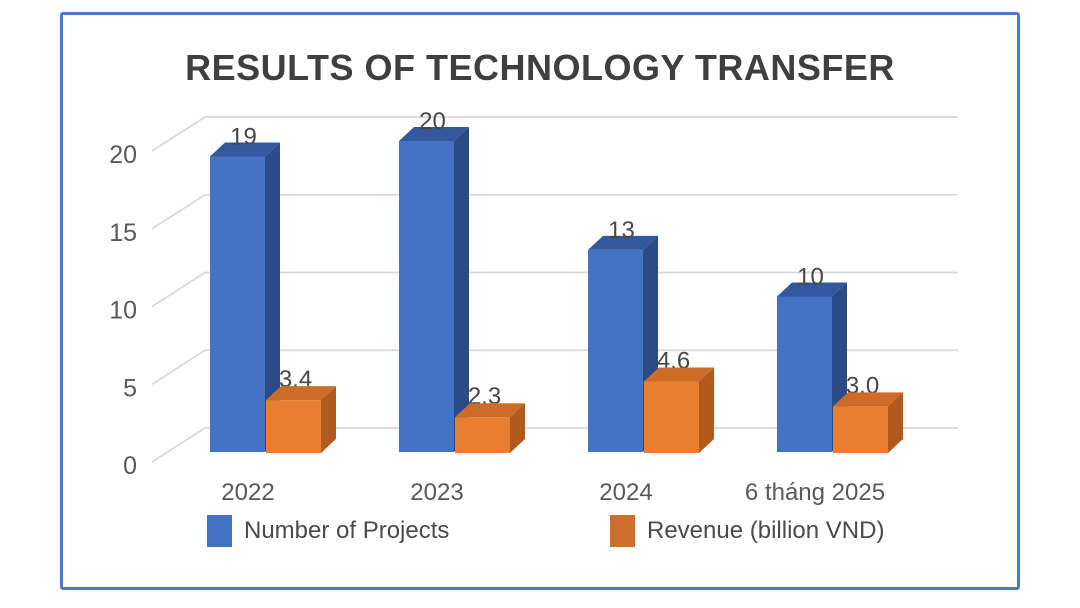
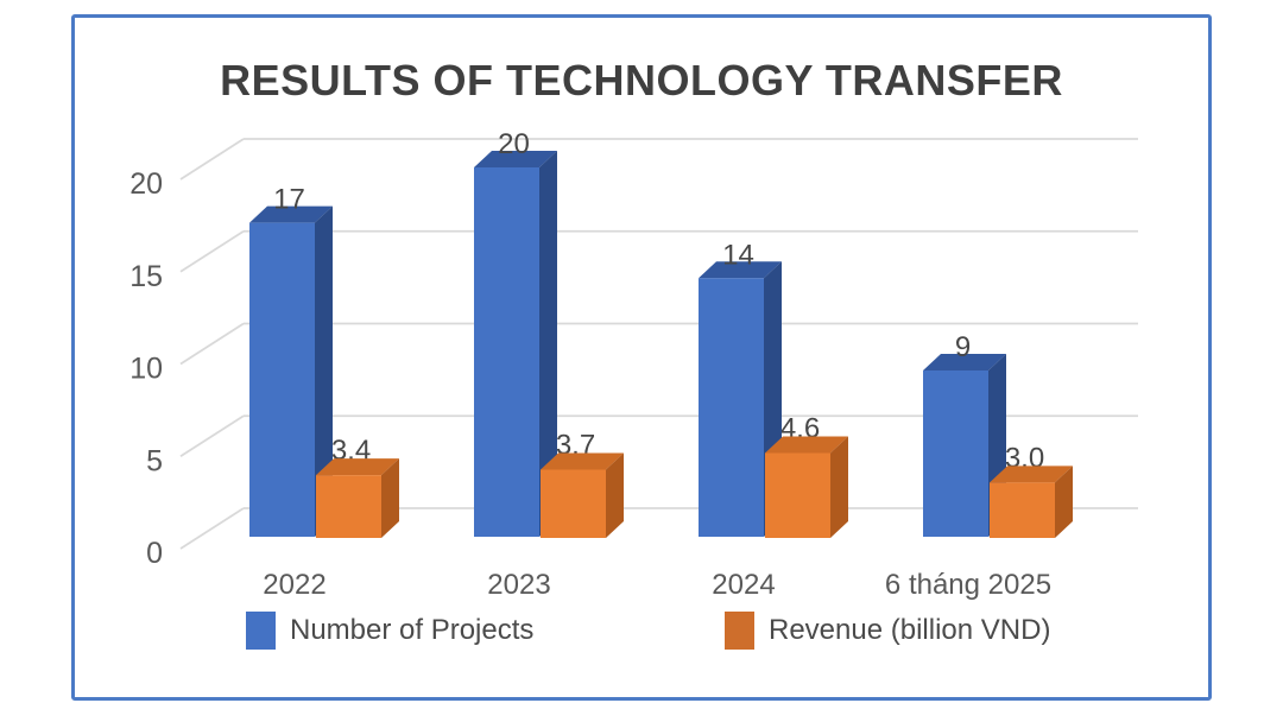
Number of Projects/2022: 19 -> 17
Revenue (billion VND)/2023: 2,3 -> 3,7
Number of Projects/2024: 13 -> 14
Number of Projects/6 tháng 2025: 10 -> 9
